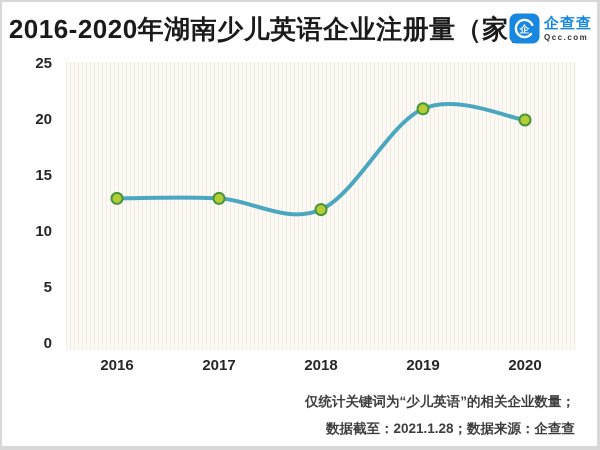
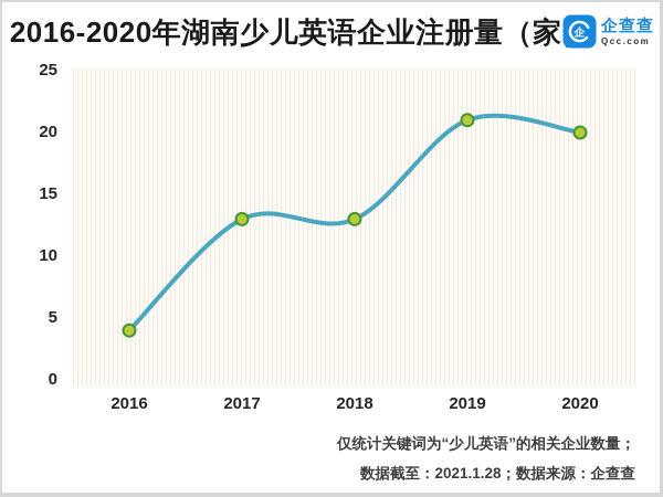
2016: 13 -> 4
2018: 12 -> 13
